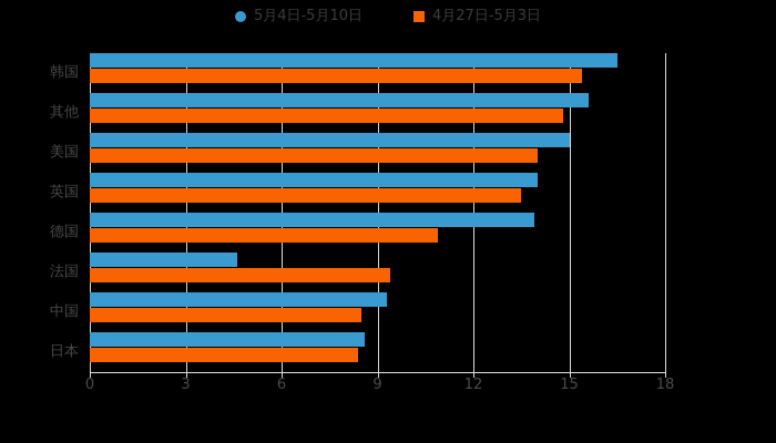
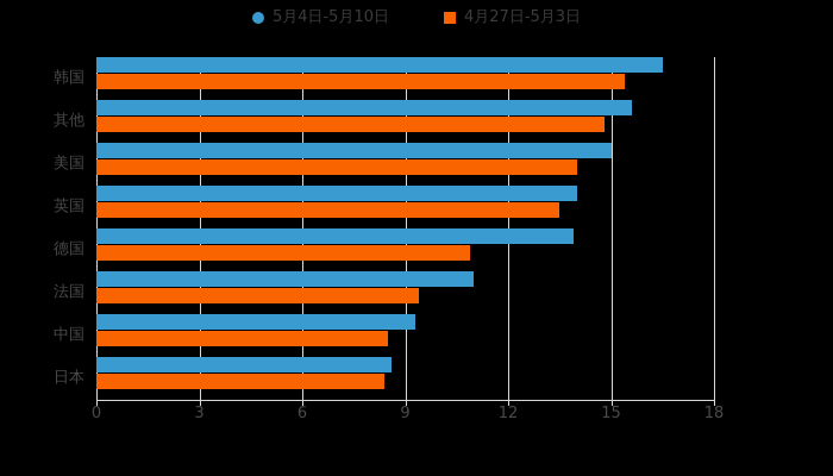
5月4日-5月10日/法国: 4.6 -> 11.0
